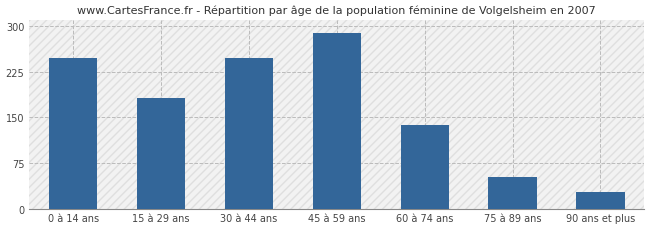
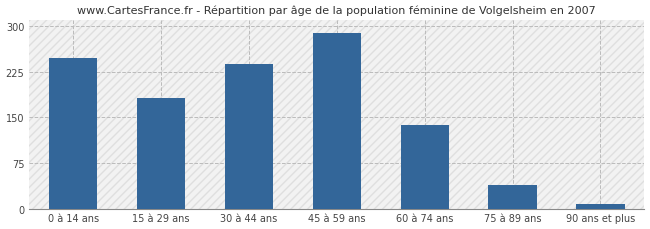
30 à 44 ans: 248 -> 238
75 à 89 ans: 52 -> 38
90 ans et plus: 28 -> 8
